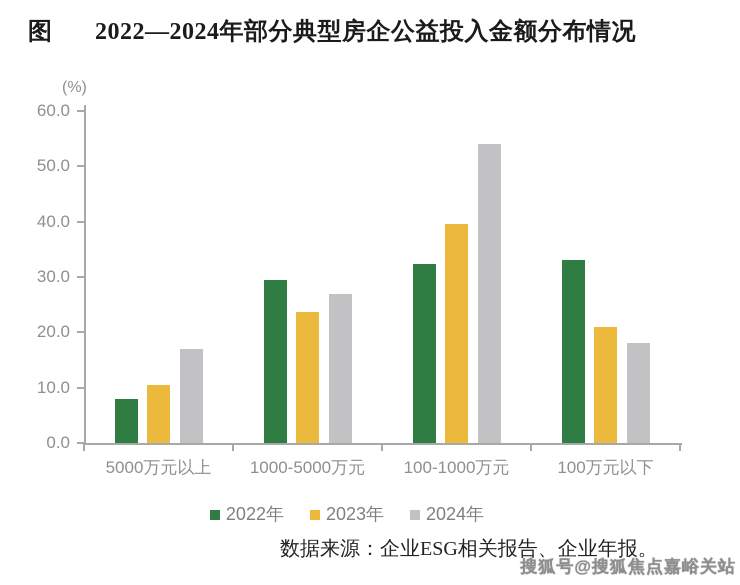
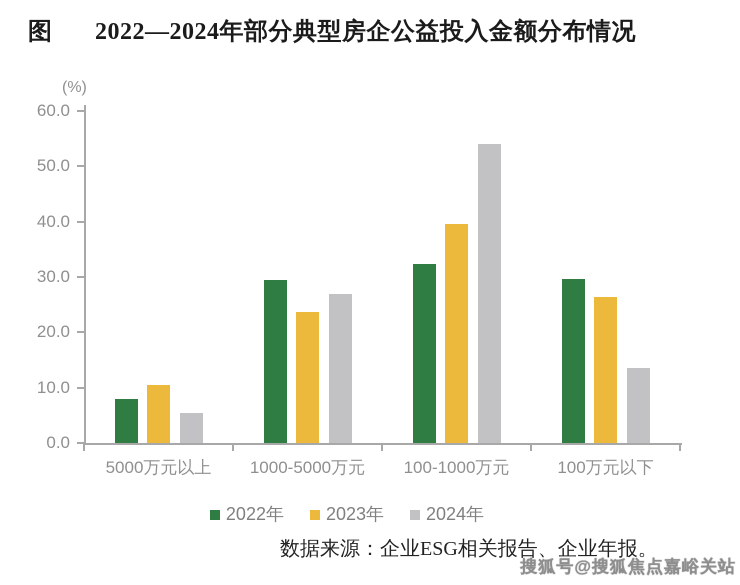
2024年/5000万元以上: 17 -> 5
2022年/100万元以下: 33 -> 30
2023年/100万元以下: 21 -> 26
2024年/100万元以下: 18 -> 14
